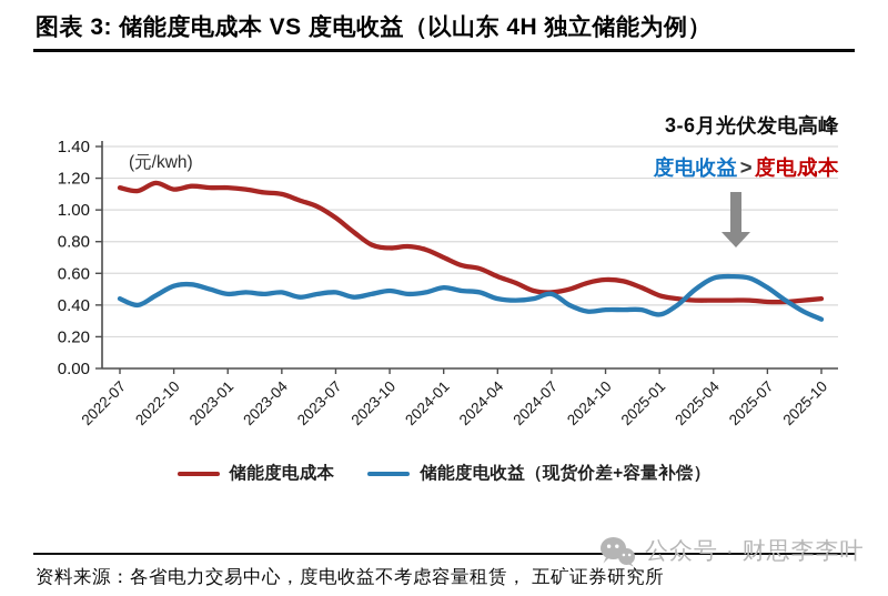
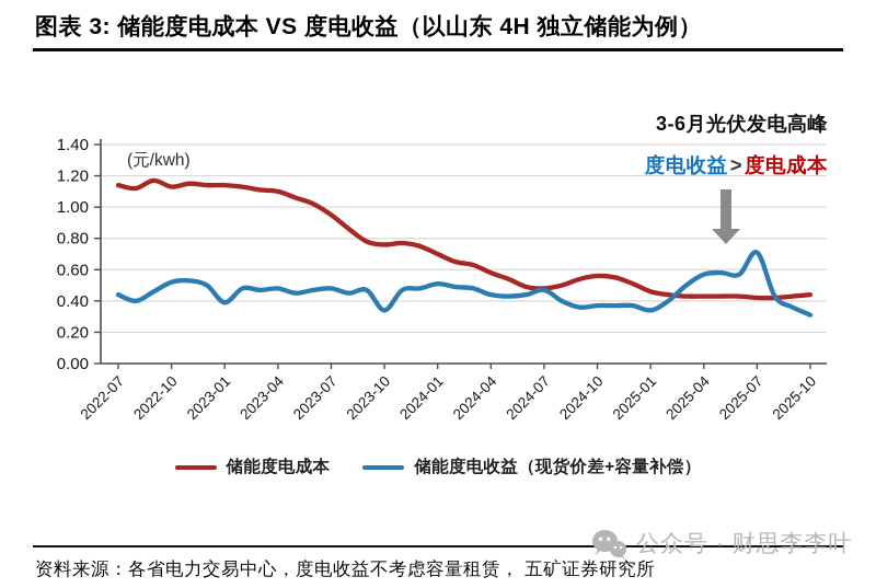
储能度电收益（现货价差+容量补偿）/2023-01: 0.47 -> 0.39
储能度电收益（现货价差+容量补偿）/2023-10: 0.49 -> 0.34
储能度电收益（现货价差+容量补偿）/2025-07: 0.51 -> 0.71
